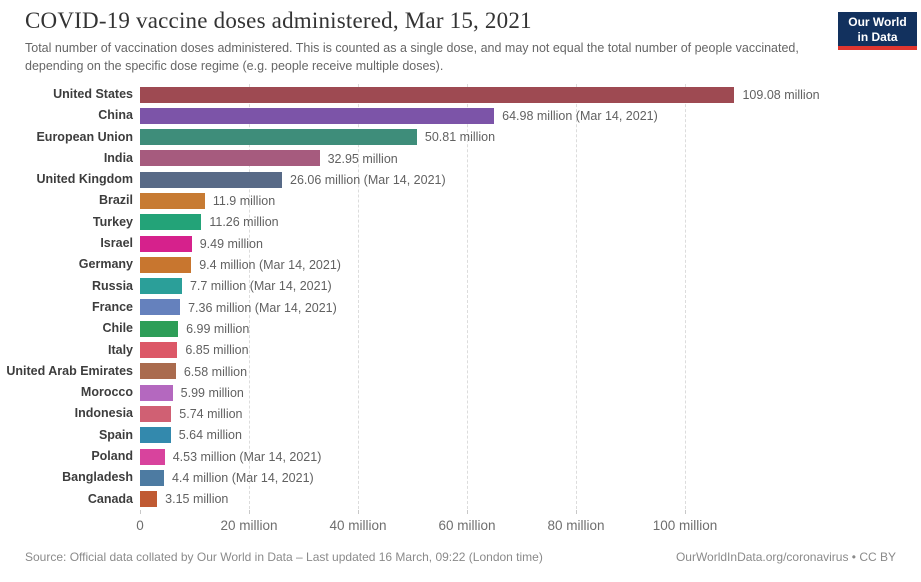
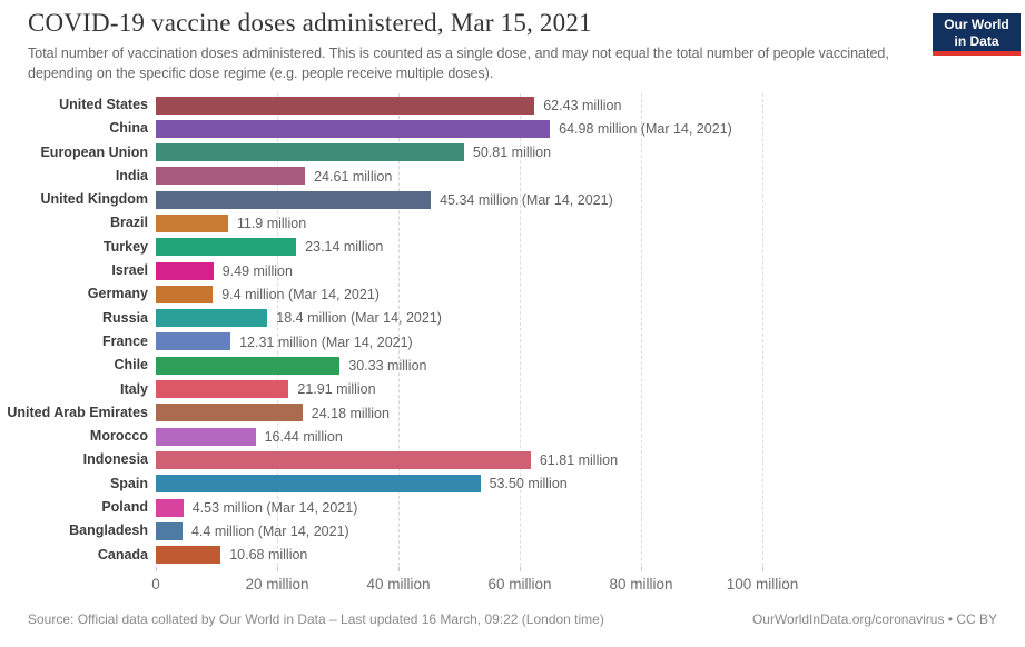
United States: 109.08 -> 62.43
India: 32.95 -> 24.61
United Kingdom: 26.06 -> 45.34
Turkey: 11.26 -> 23.14
Russia: 7.7 -> 18.4
France: 7.36 -> 12.31
Chile: 6.99 -> 30.33
Italy: 6.85 -> 21.91
United Arab Emirates: 6.58 -> 24.18
Morocco: 5.99 -> 16.44
Indonesia: 5.74 -> 61.81
Spain: 5.64 -> 53.50
Canada: 3.15 -> 10.68
